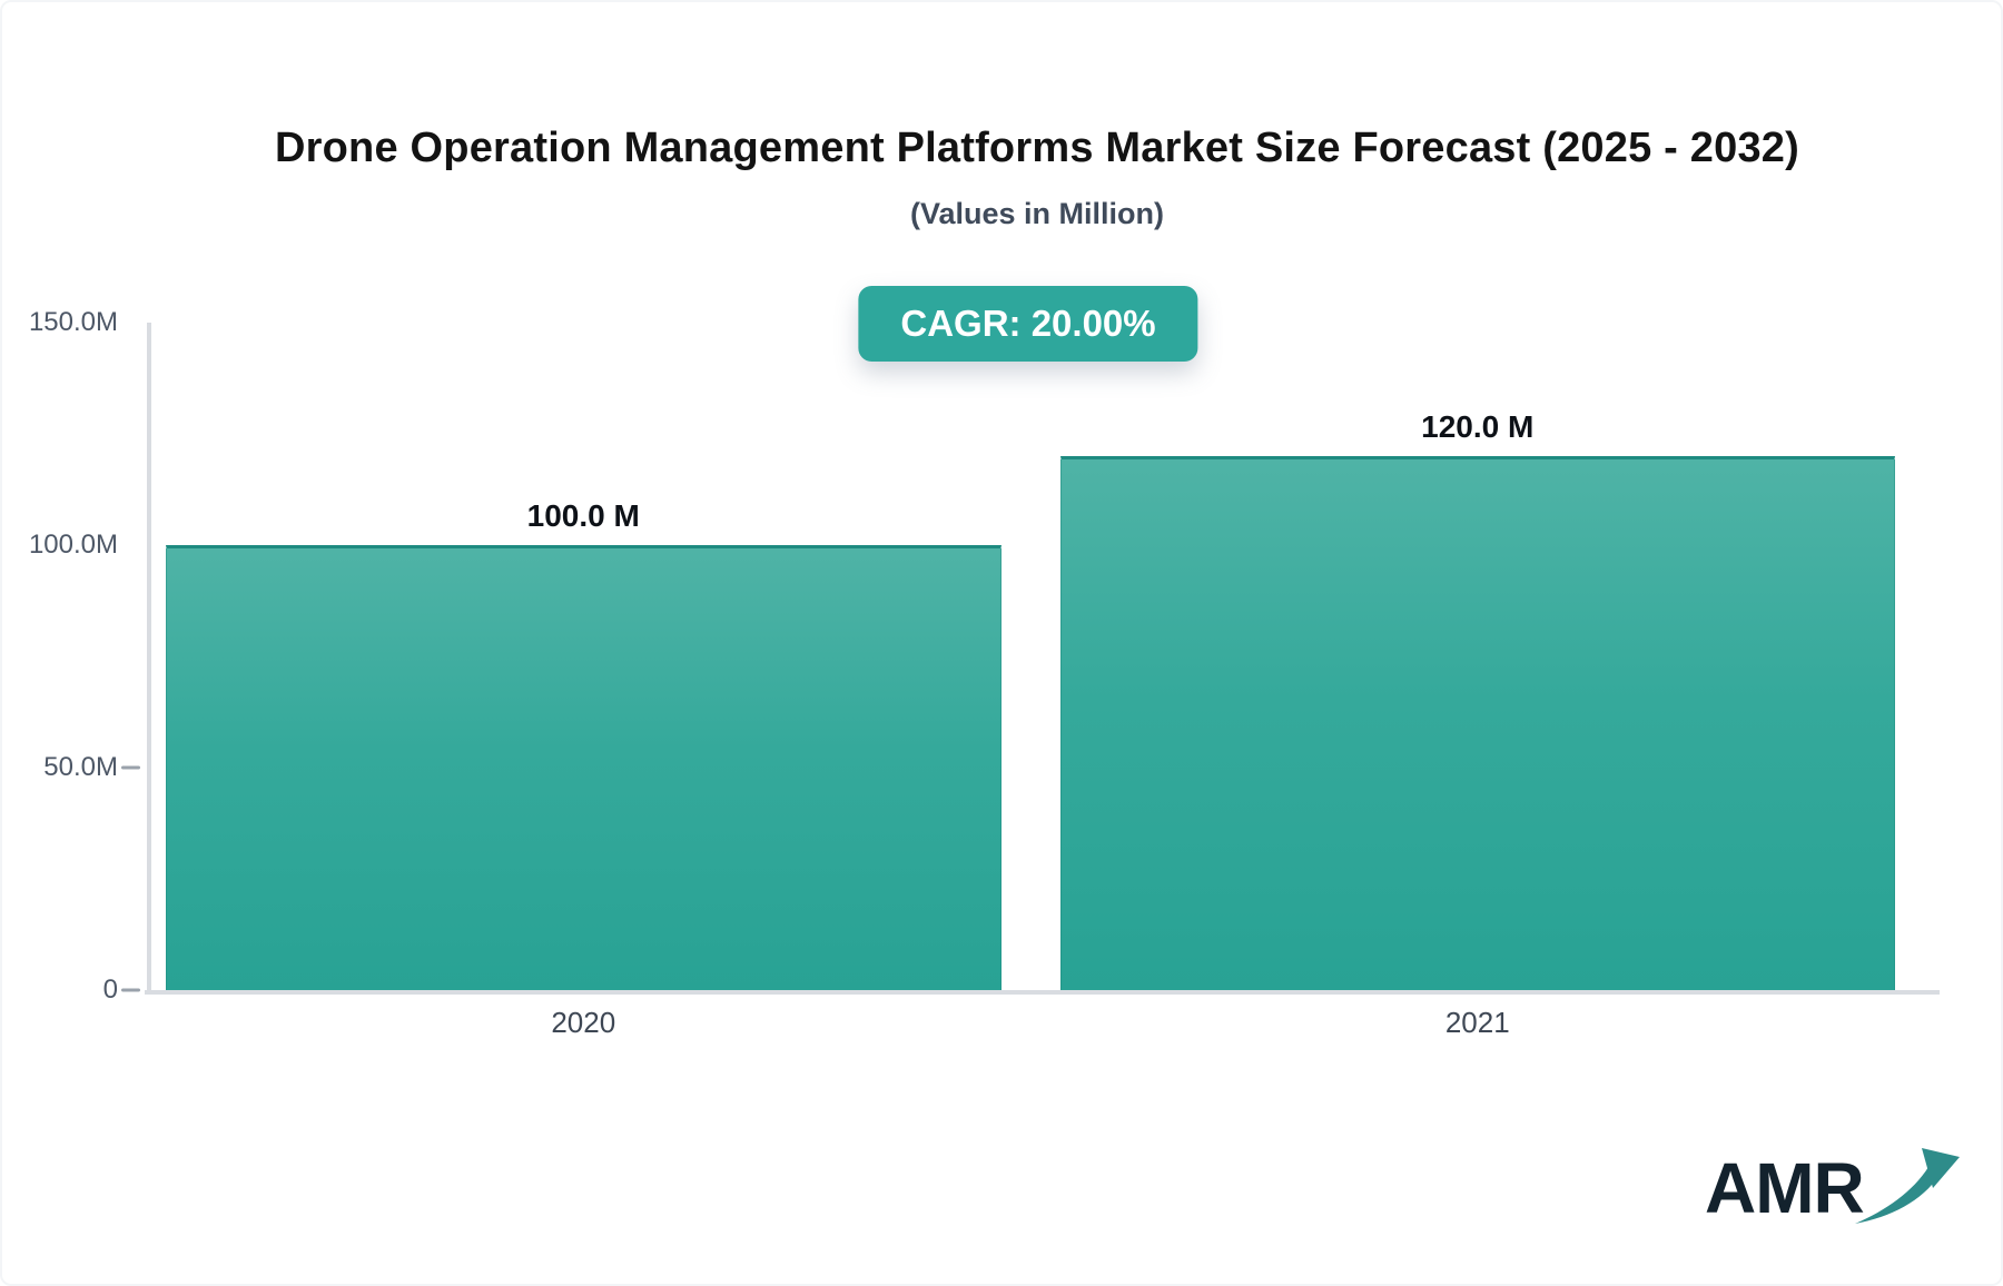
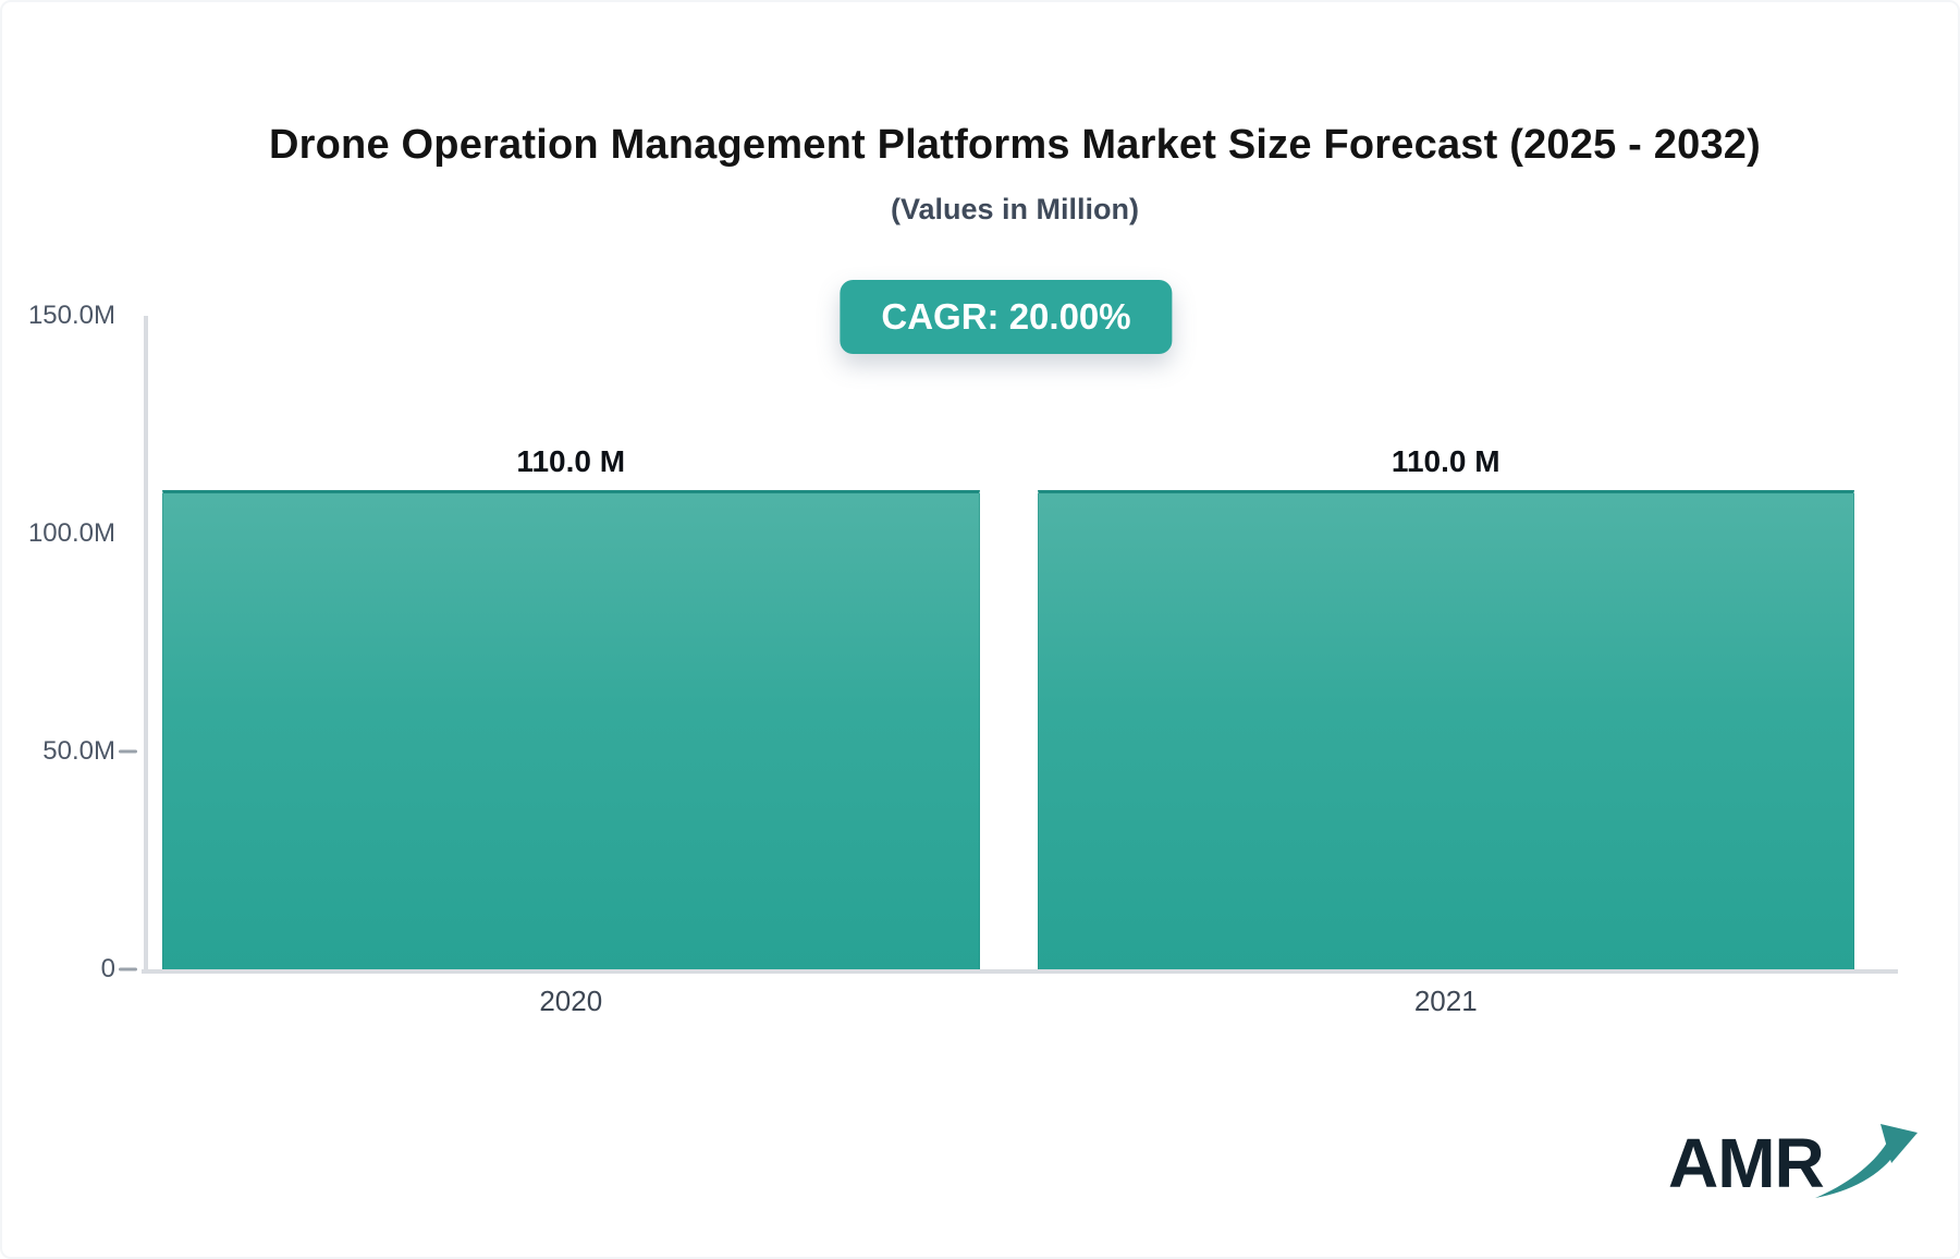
2020: 100.0 -> 110.0
2021: 120.0 -> 110.0
